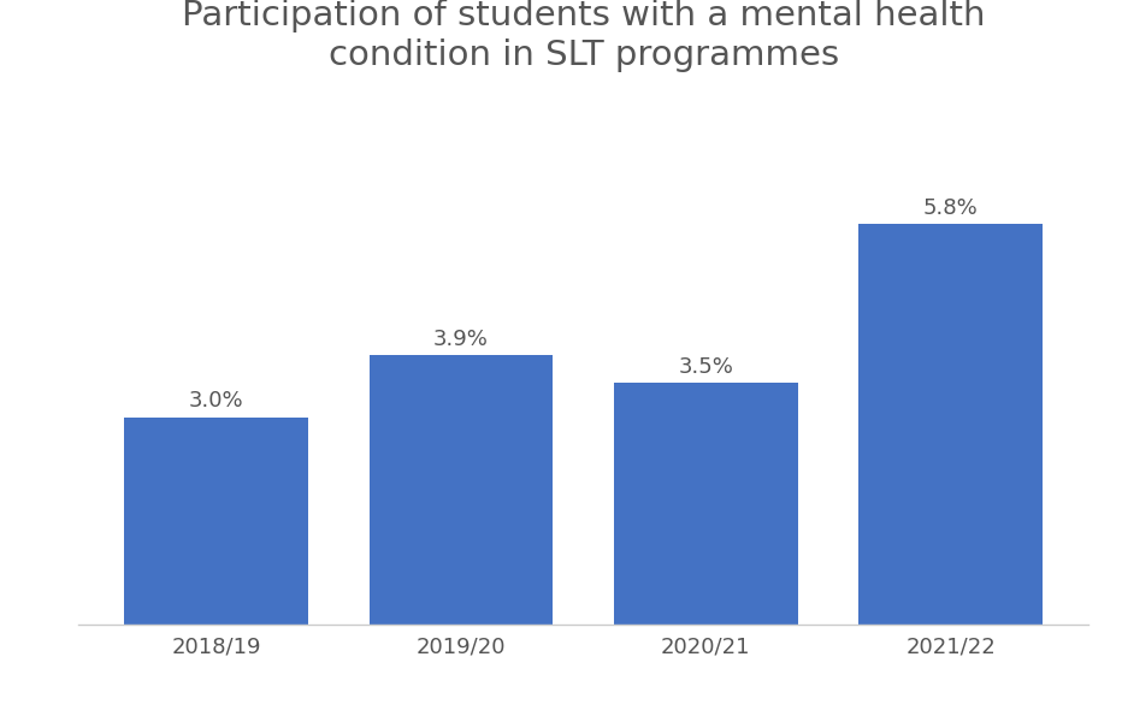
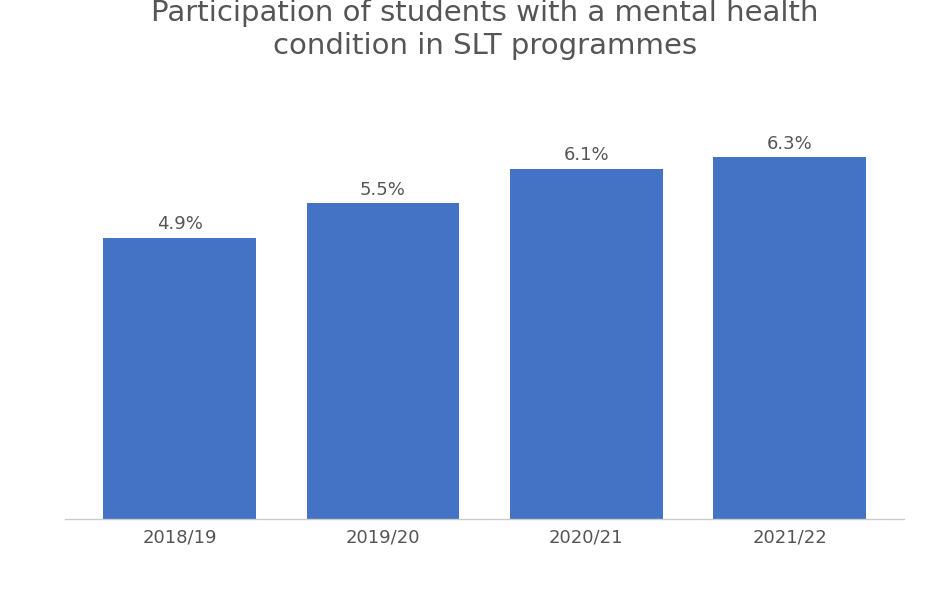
2018/19: 3.0% -> 4.9%
2019/20: 3.9% -> 5.5%
2020/21: 3.5% -> 6.1%
2021/22: 5.8% -> 6.3%
